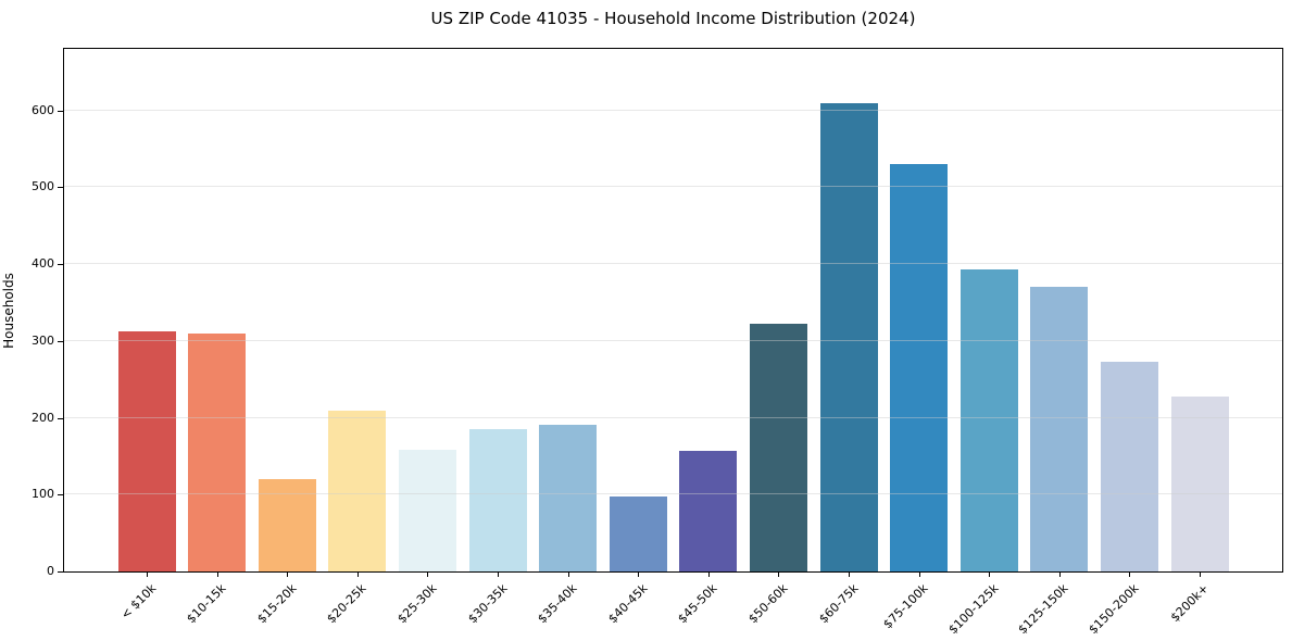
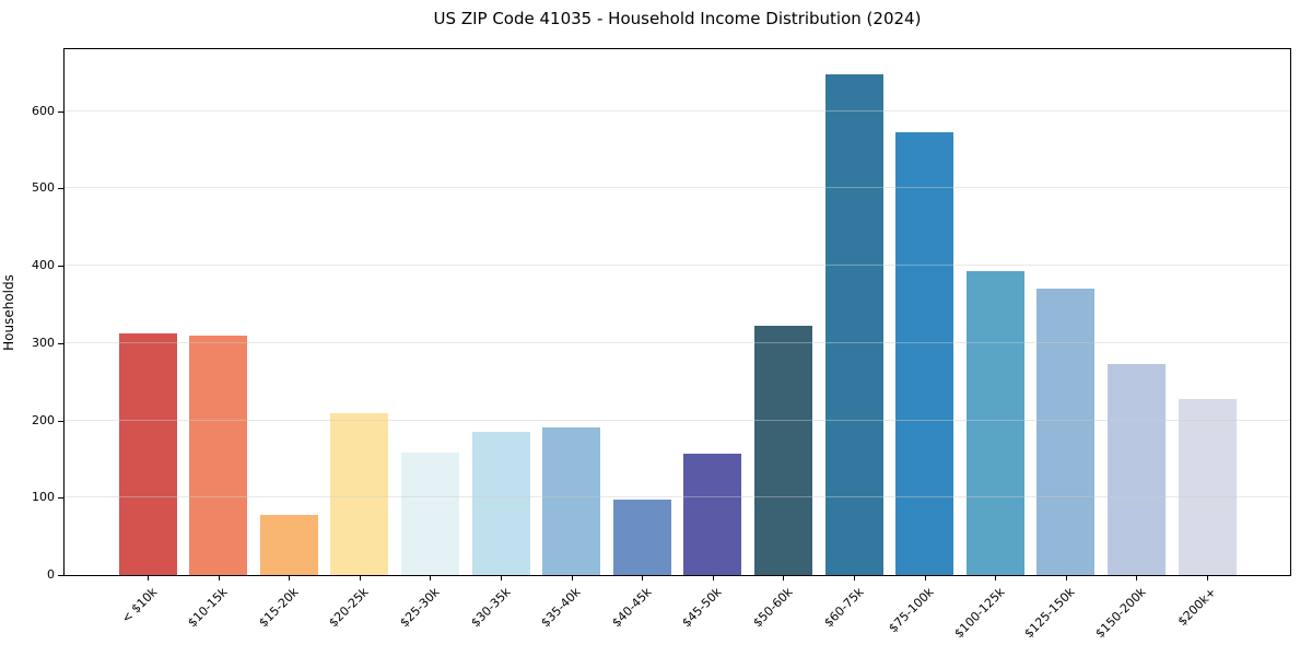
$15-20k: 120 -> 80
$60-75k: 610 -> 650
$75-100k: 530 -> 570
